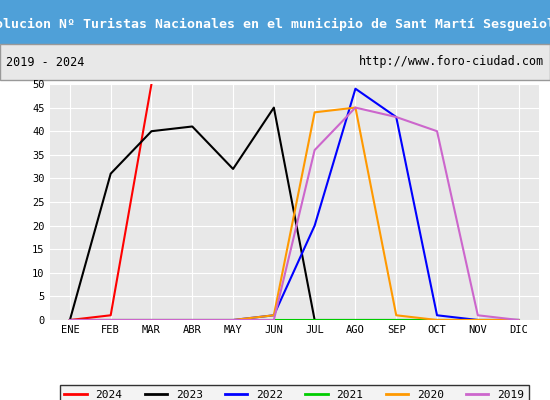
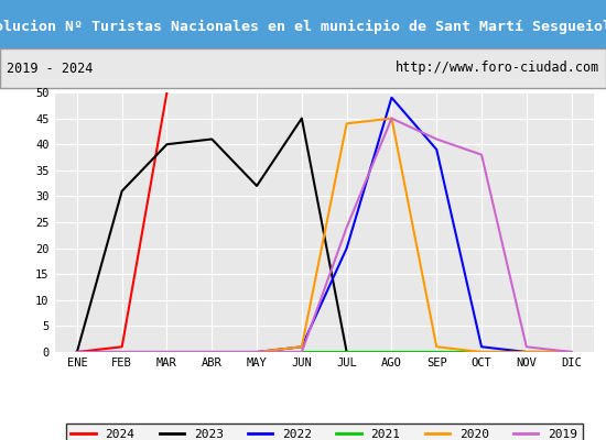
2019/JUL: 36 -> 24
2022/SEP: 43 -> 39
2019/SEP: 43 -> 41
2019/OCT: 40 -> 38
